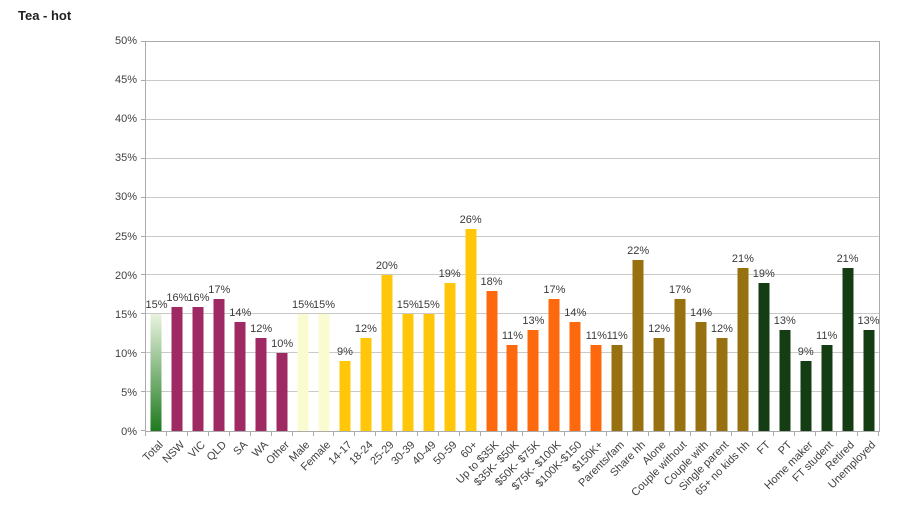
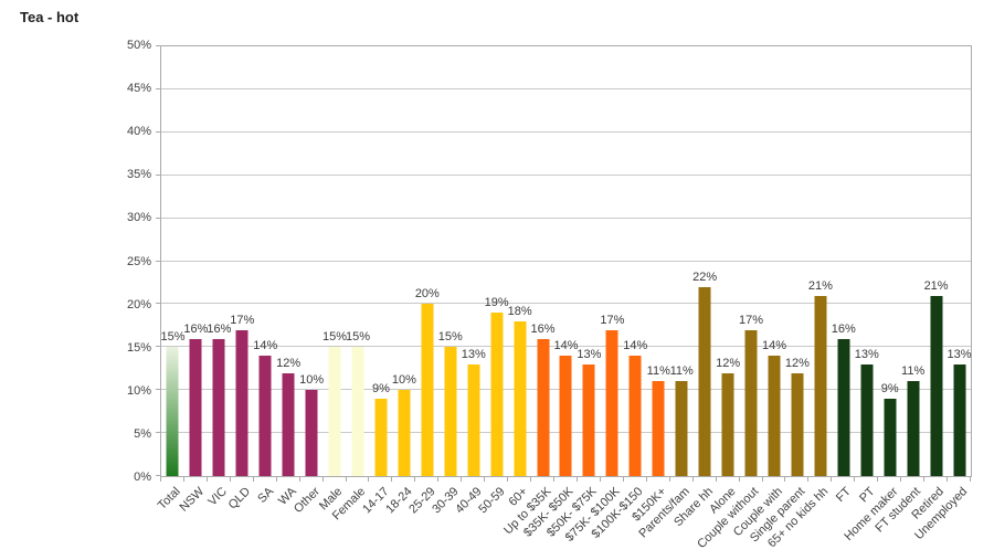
18-24: 12% -> 10%
40-49: 15% -> 13%
60+: 26% -> 18%
Up to $35K: 18% -> 16%
$35K- $50K: 11% -> 14%
FT: 19% -> 16%
